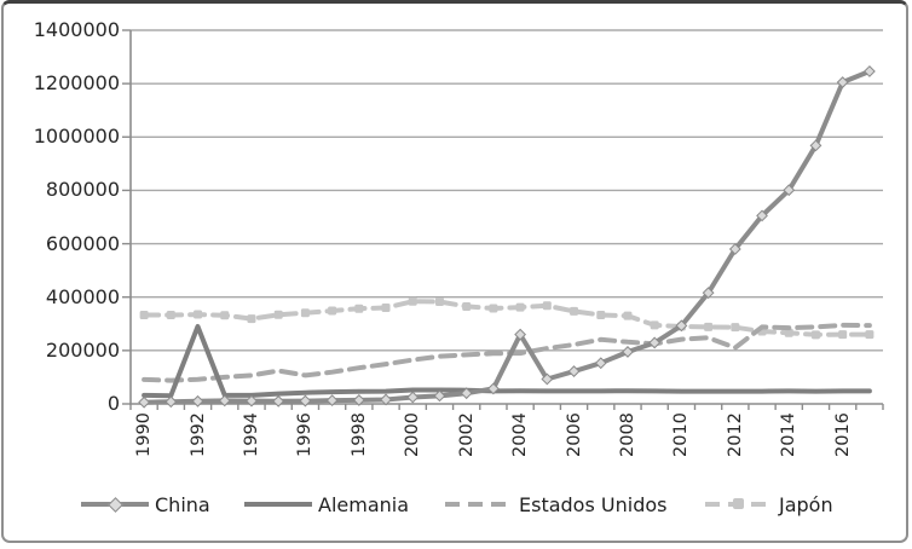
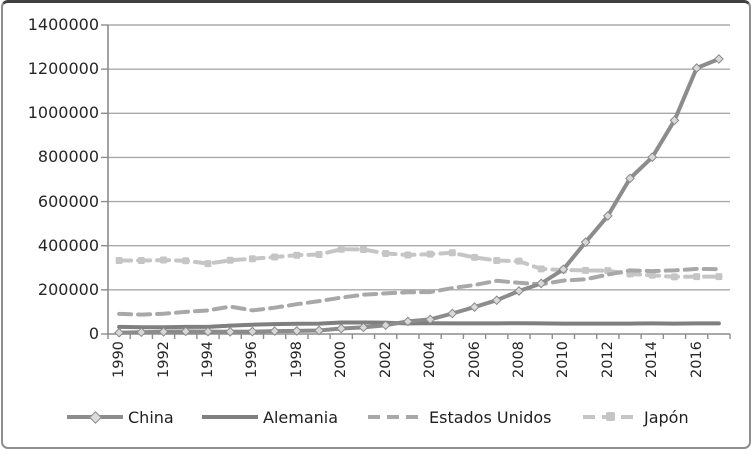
Alemania/1992: 290000 -> 30000
China/2004: 260000 -> 70000
China/2012: 580000 -> 540000
Estados Unidos/2012: 210000 -> 270000
